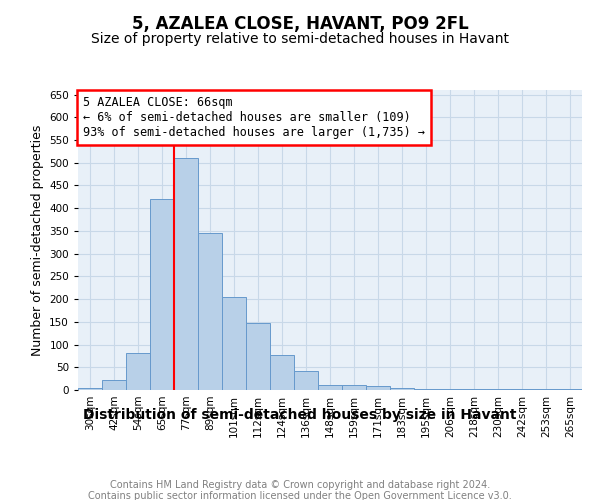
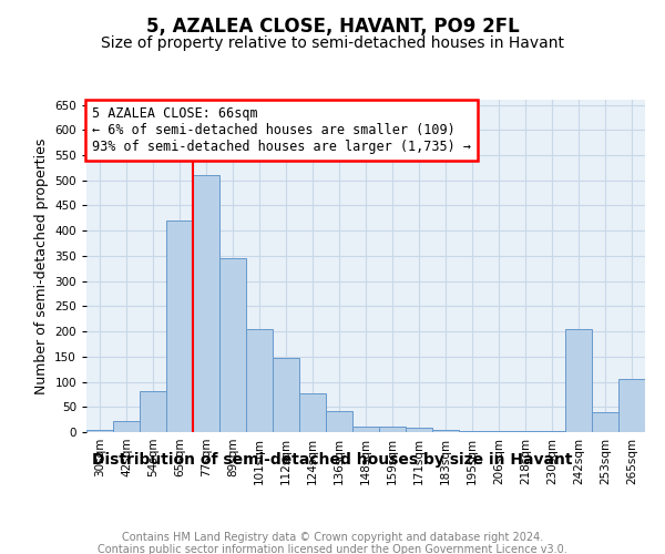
242sqm: 2 -> 205
253sqm: 2 -> 40
265sqm: 2 -> 105
